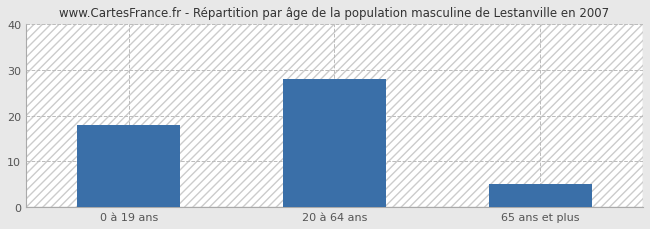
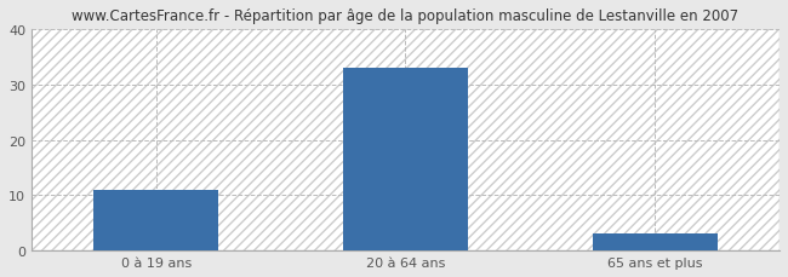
0 à 19 ans: 18 -> 11
20 à 64 ans: 28 -> 33
65 ans et plus: 5 -> 3
